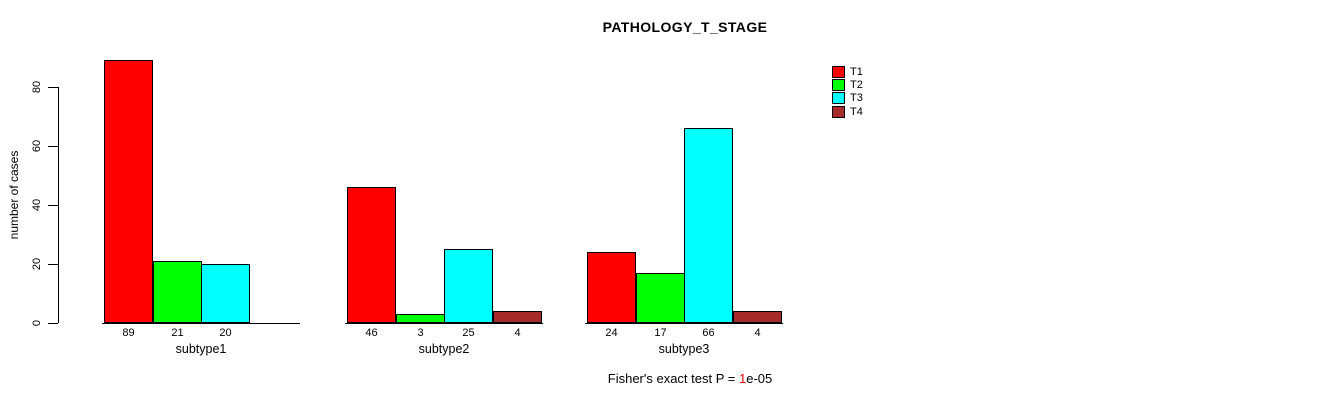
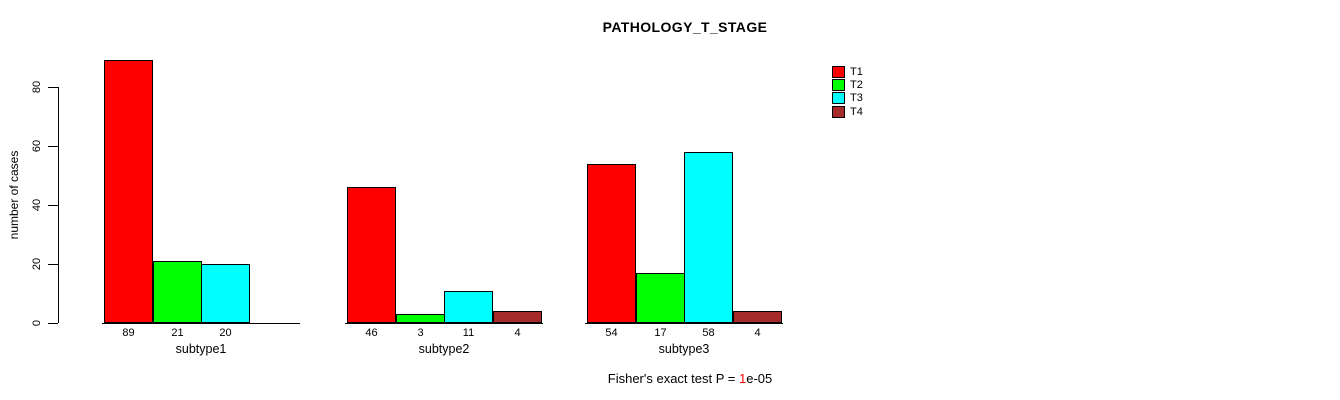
T3/subtype2: 25 -> 11
T1/subtype3: 24 -> 54
T3/subtype3: 66 -> 58
